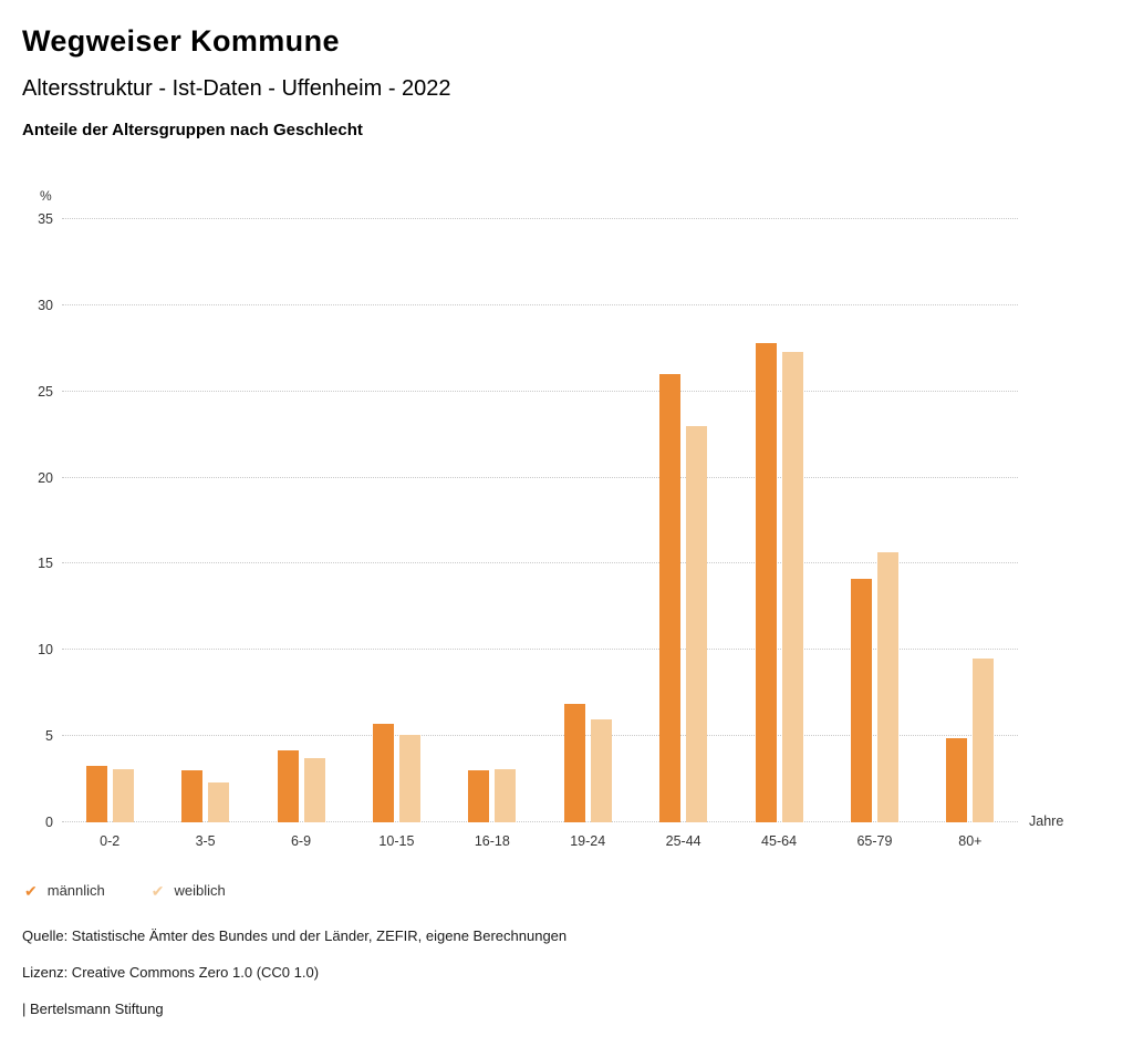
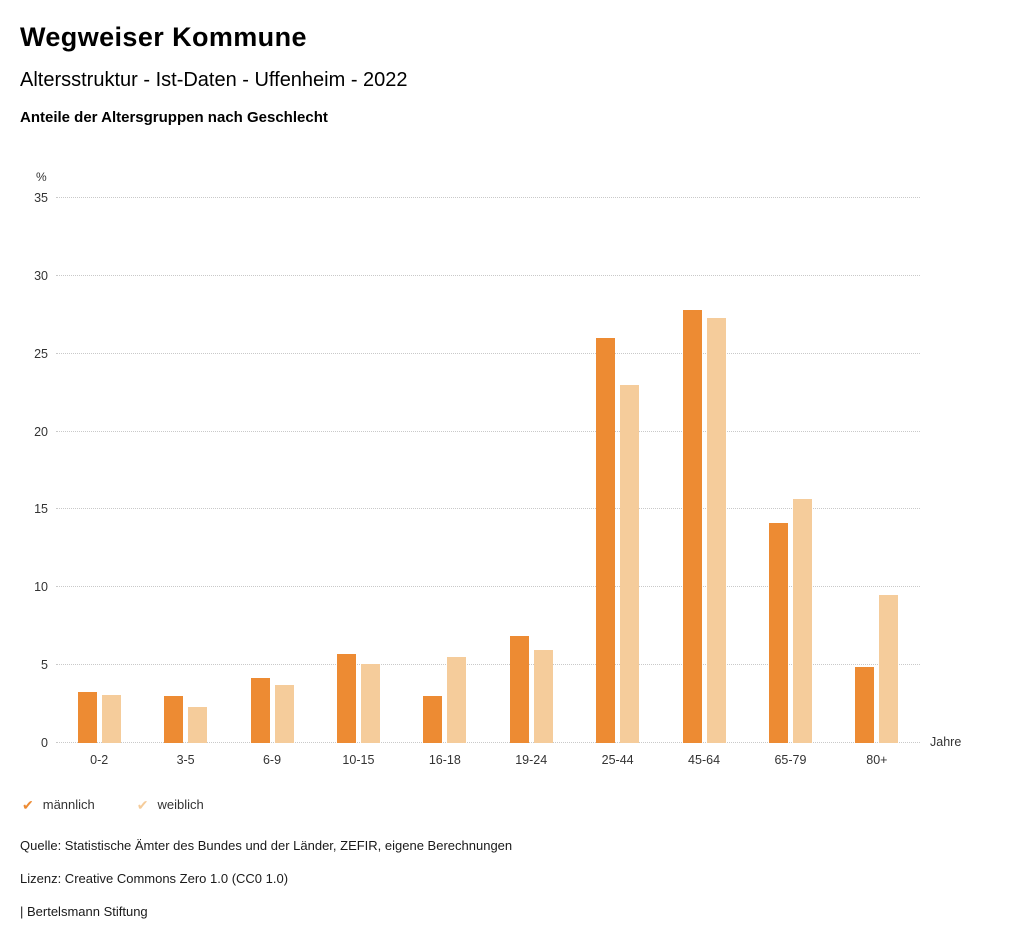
weiblich/16-18: 3.1 -> 5.5
